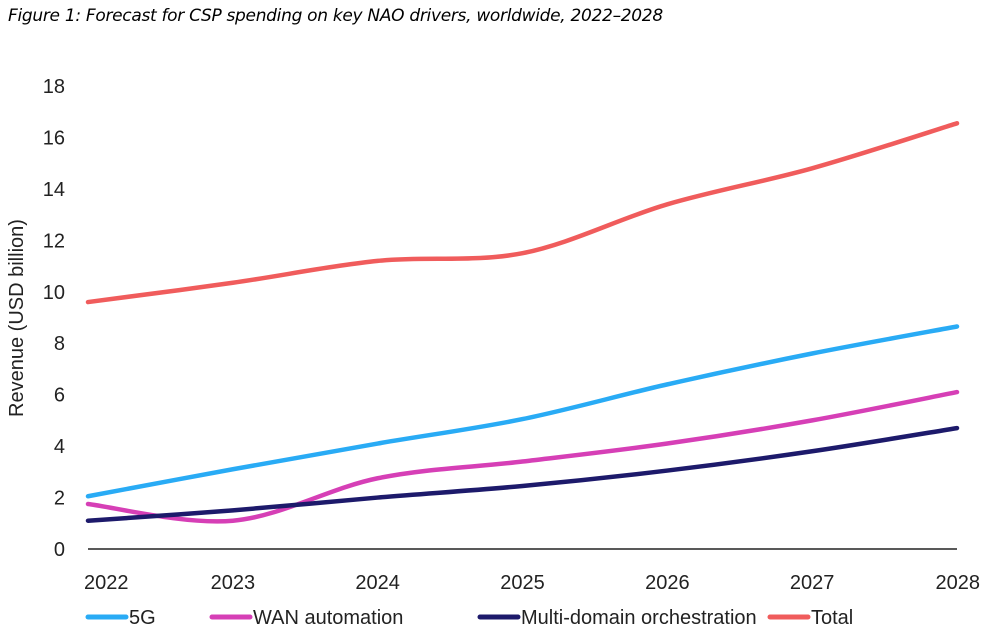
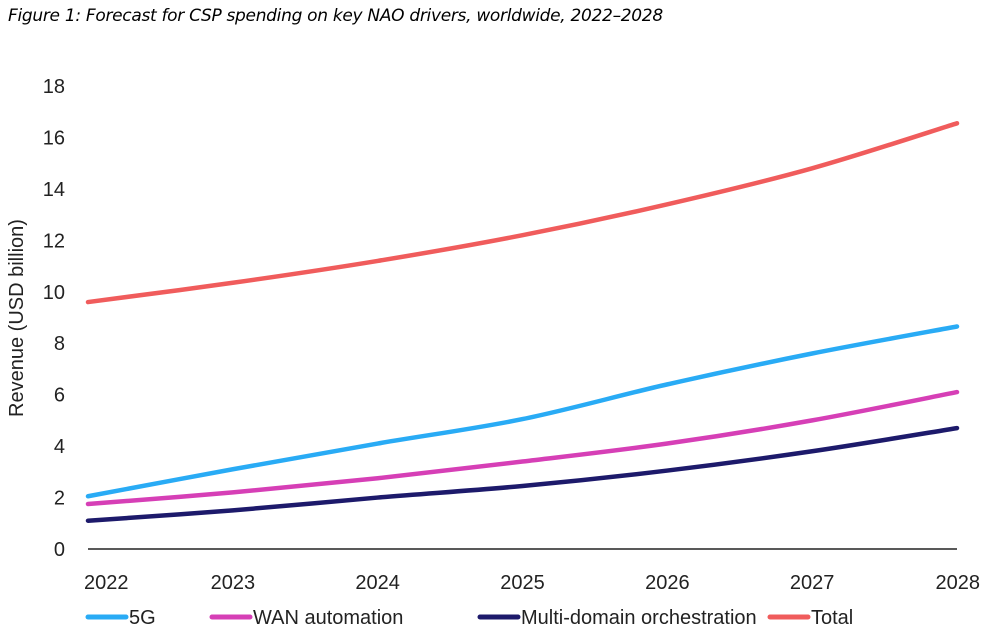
WAN automation/2023: 1.1 -> 2.2
Total/2025: 11.5 -> 12.2
